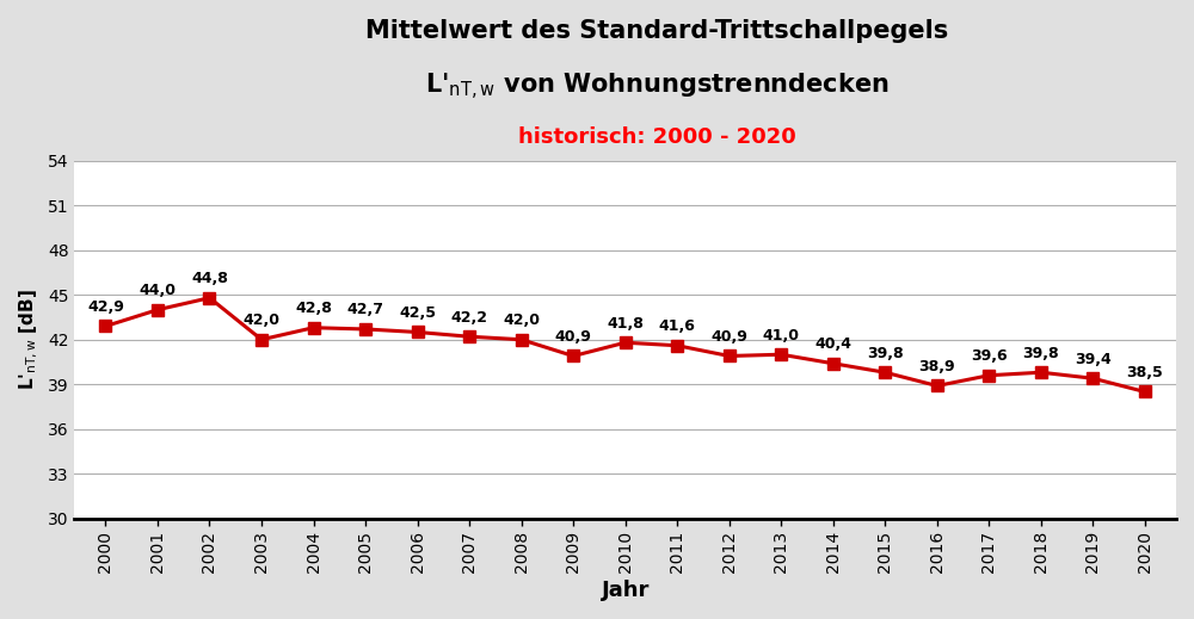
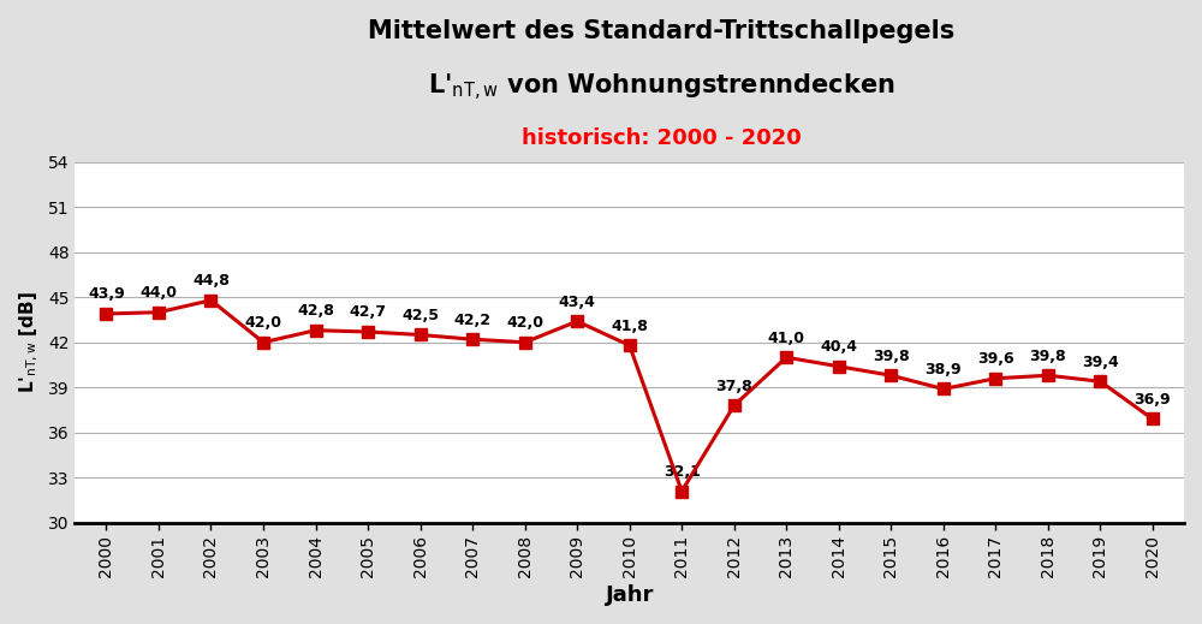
2000: 42,9 -> 43,9
2009: 40,9 -> 43,4
2011: 41,6 -> 32,1
2012: 40,9 -> 37,8
2020: 38,5 -> 36,9
